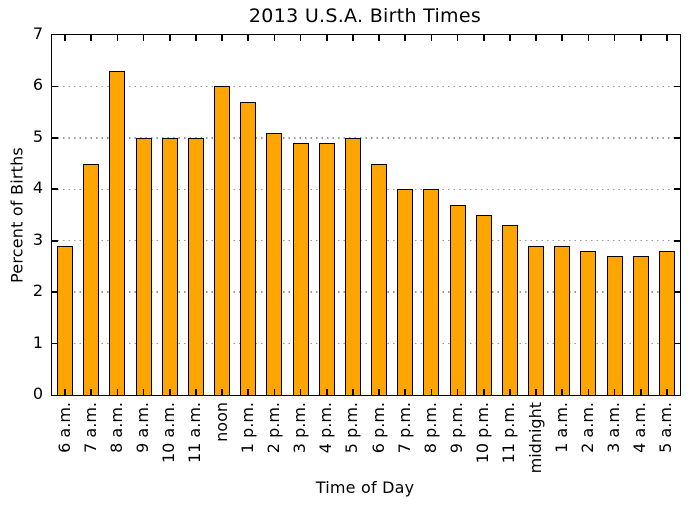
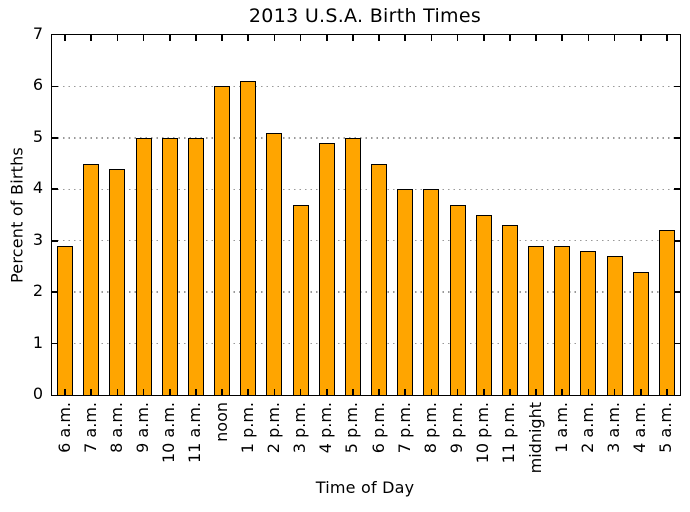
8 a.m.: 6.3 -> 4.4
1 p.m.: 5.7 -> 6.1
3 p.m.: 4.9 -> 3.7
4 a.m.: 2.7 -> 2.4
5 a.m.: 2.8 -> 3.2
